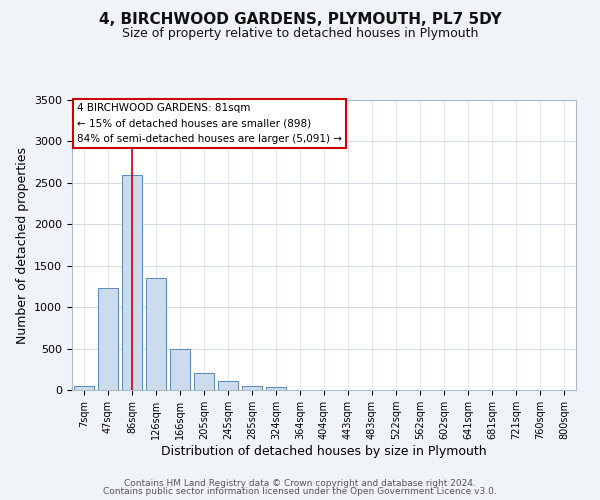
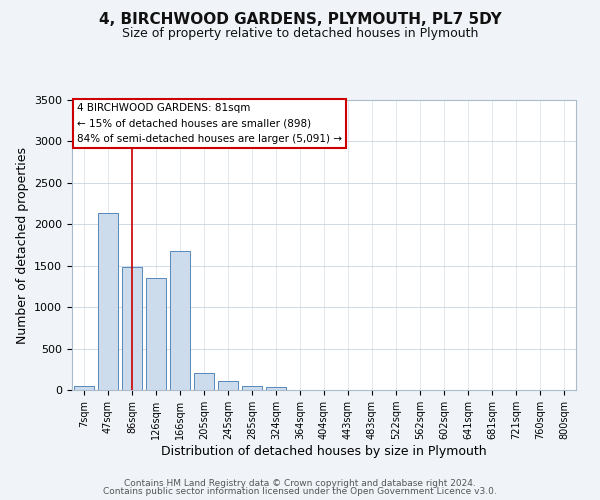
47sqm: 1230 -> 2140
86sqm: 2590 -> 1480
166sqm: 500 -> 1680
